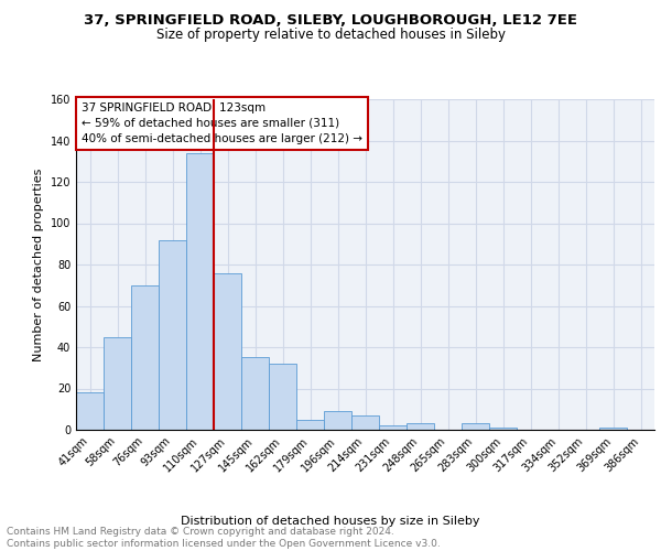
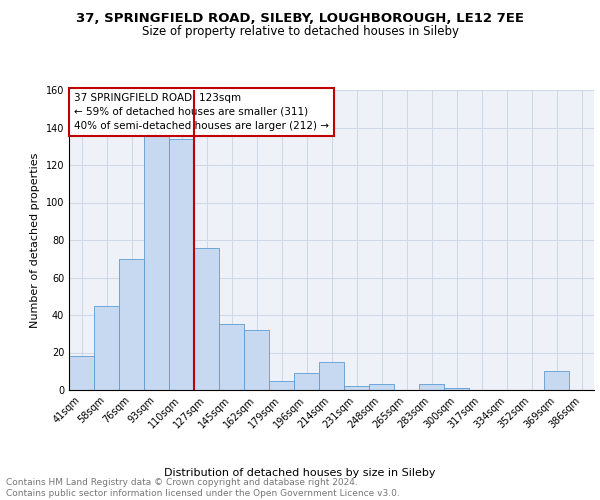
93sqm: 92 -> 137
214sqm: 7 -> 15
369sqm: 1 -> 10
